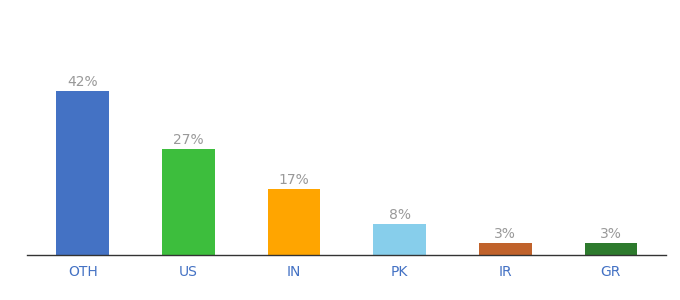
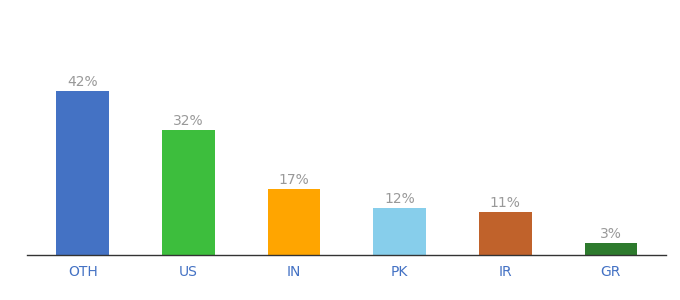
US: 27% -> 32%
PK: 8% -> 12%
IR: 3% -> 11%
